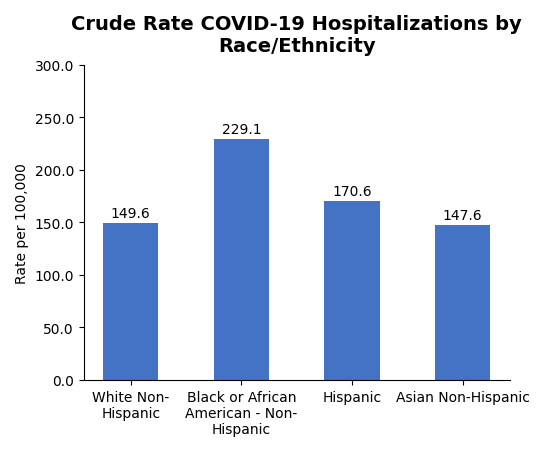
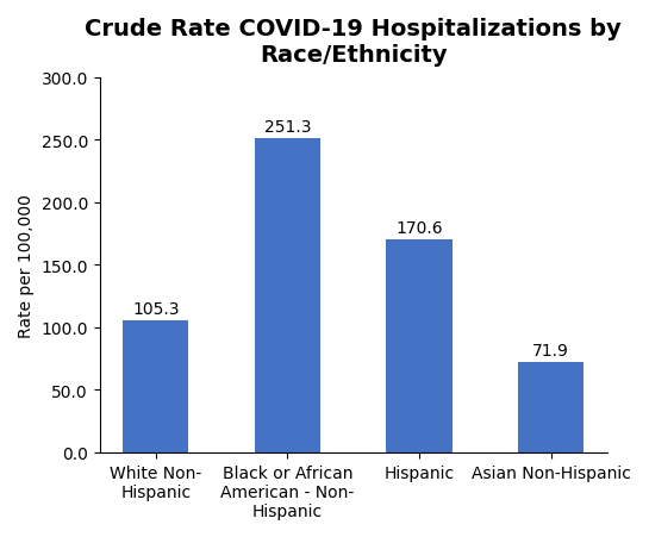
White Non- Hispanic: 149.6 -> 105.3
Black or African American - Non- Hispanic: 229.1 -> 251.3
Asian Non-Hispanic: 147.6 -> 71.9
